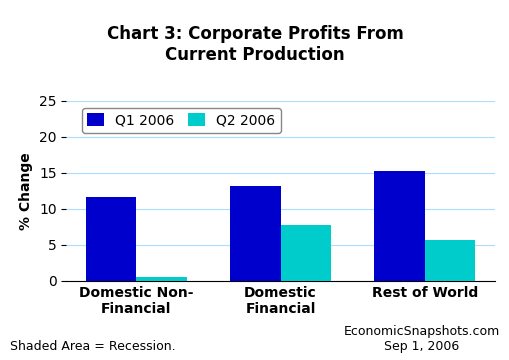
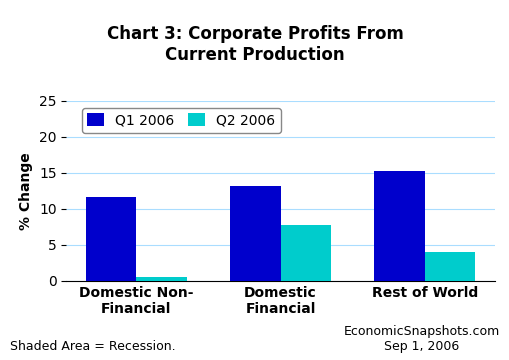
Q2 2006/Rest of World: 5.6 -> 4.0
